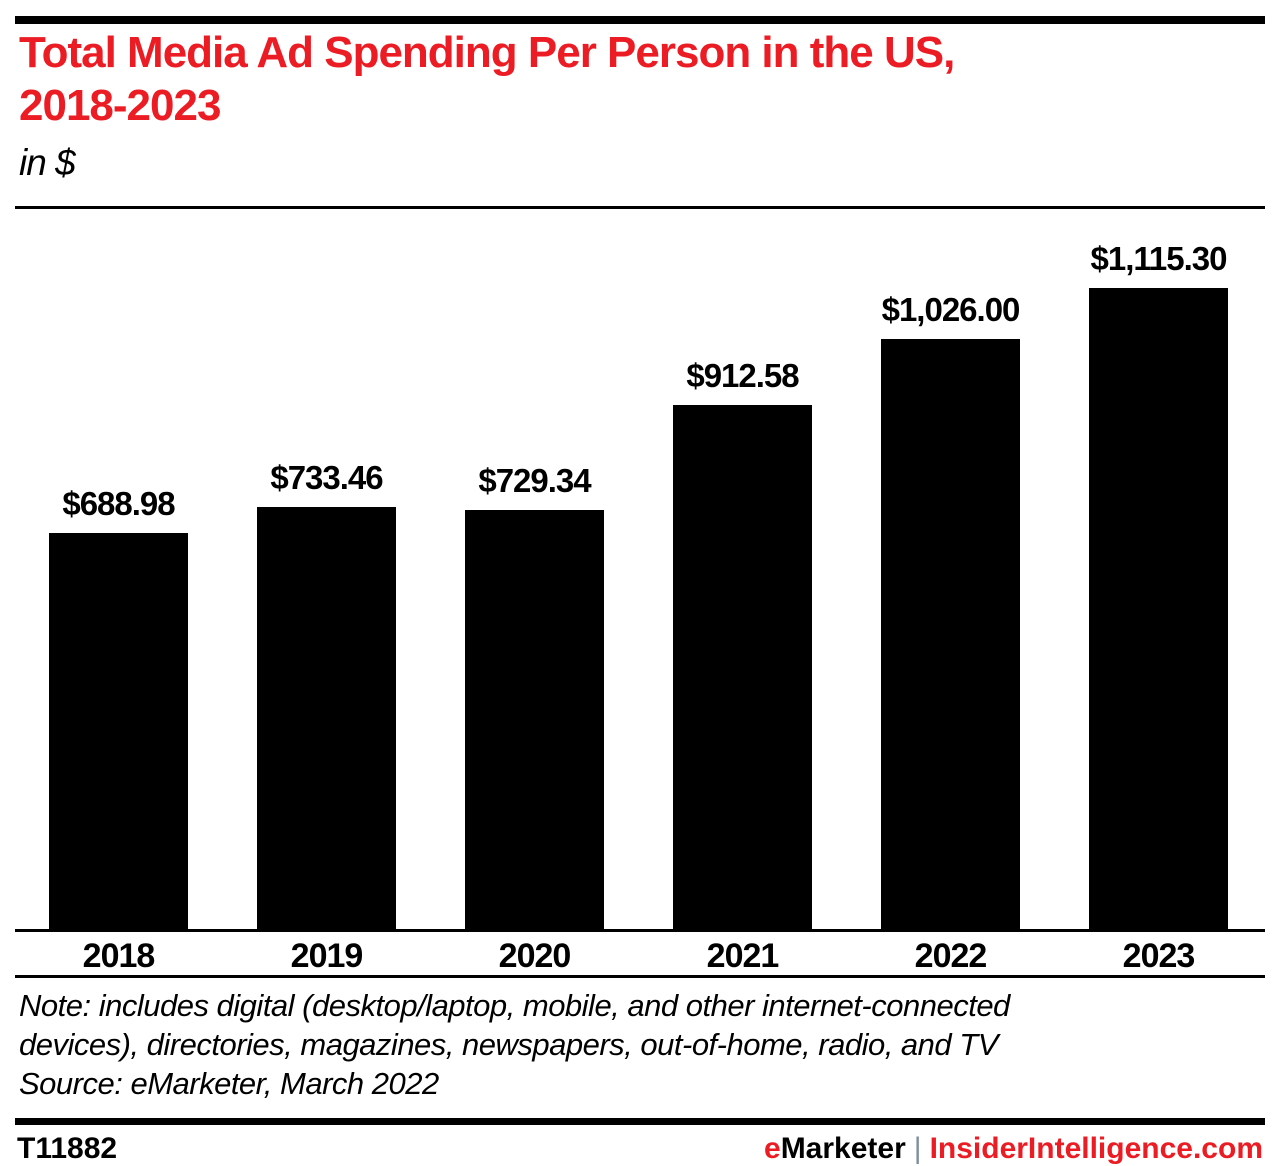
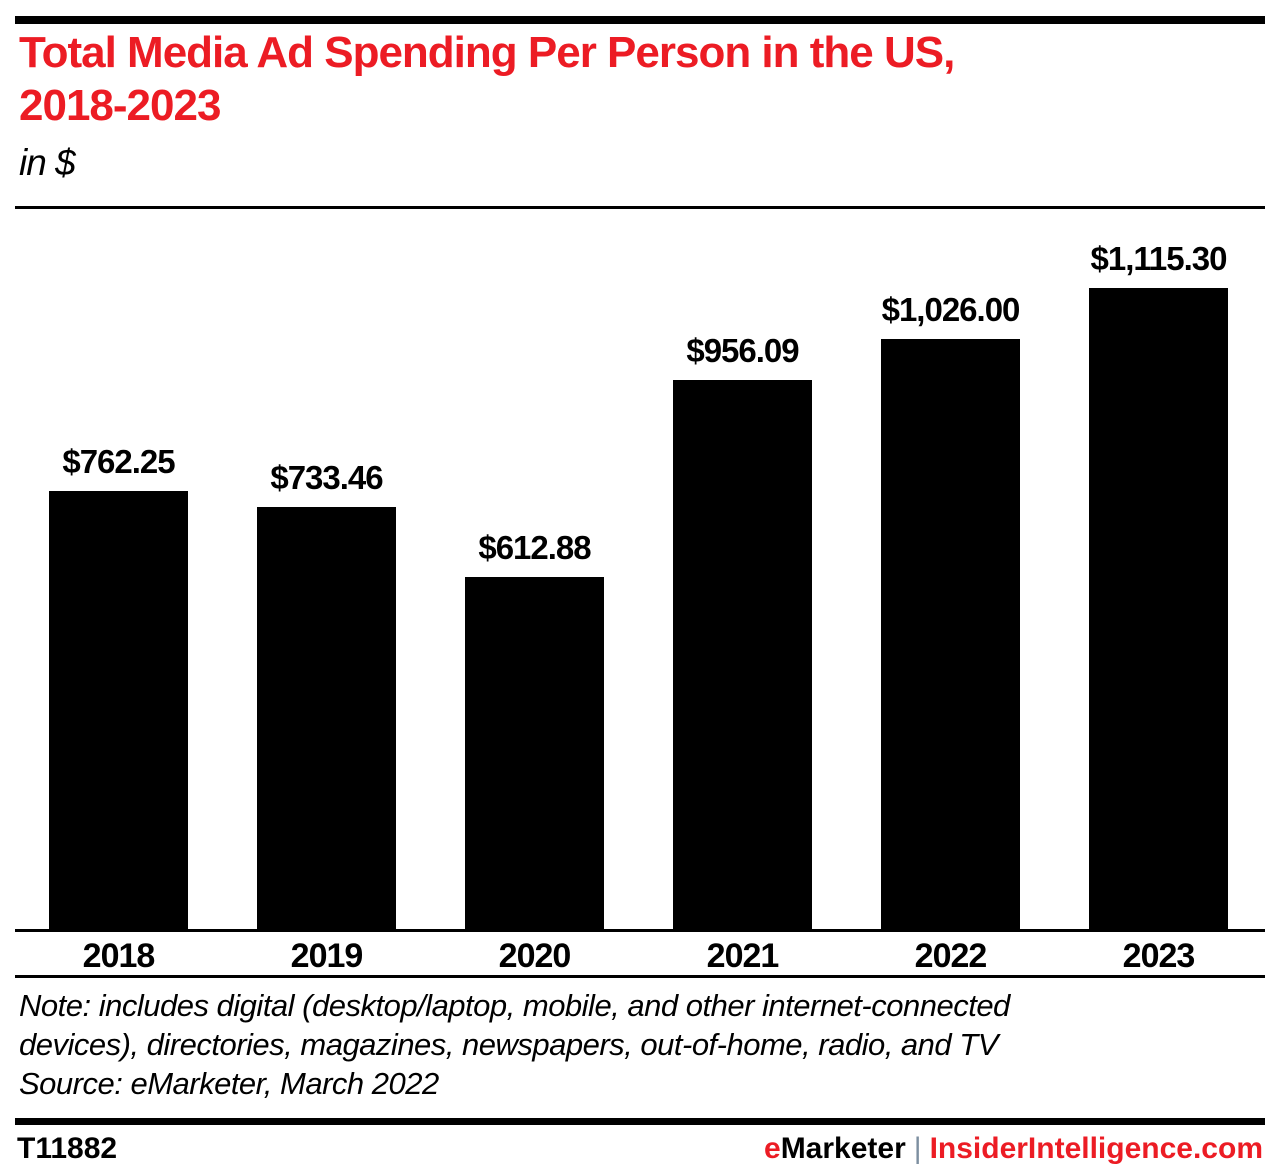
2018: $688.98 -> $762.25
2020: $729.34 -> $612.88
2021: $912.58 -> $956.09
